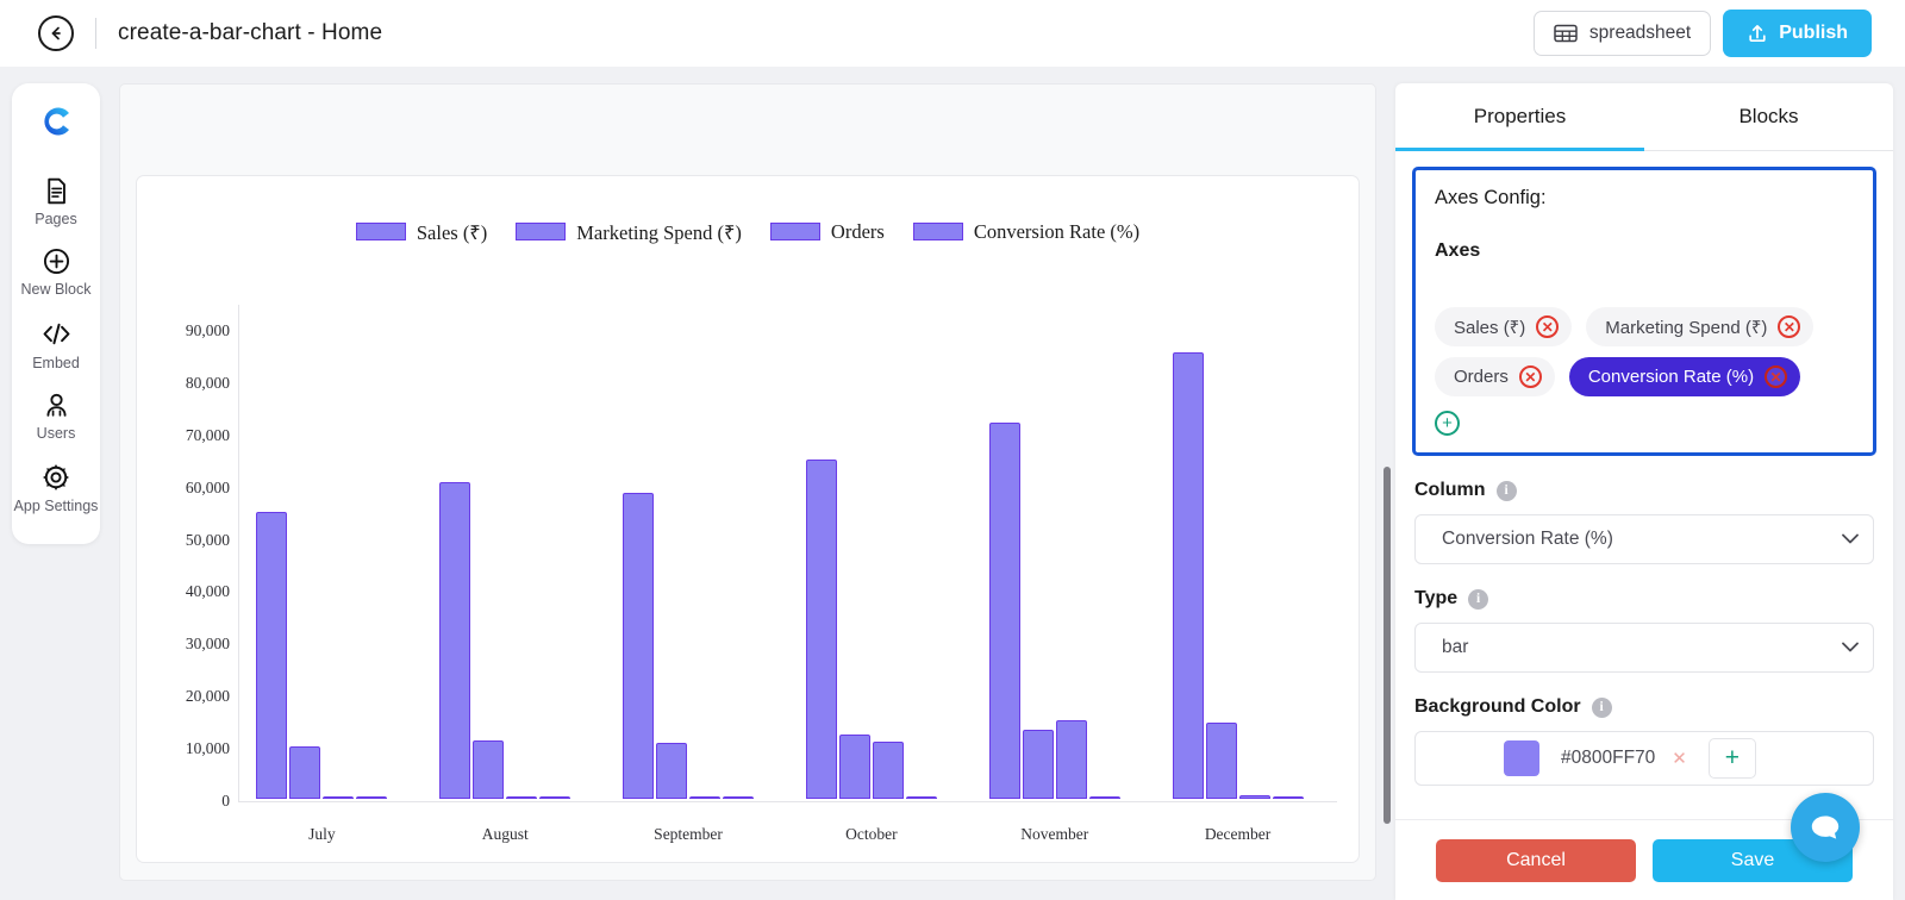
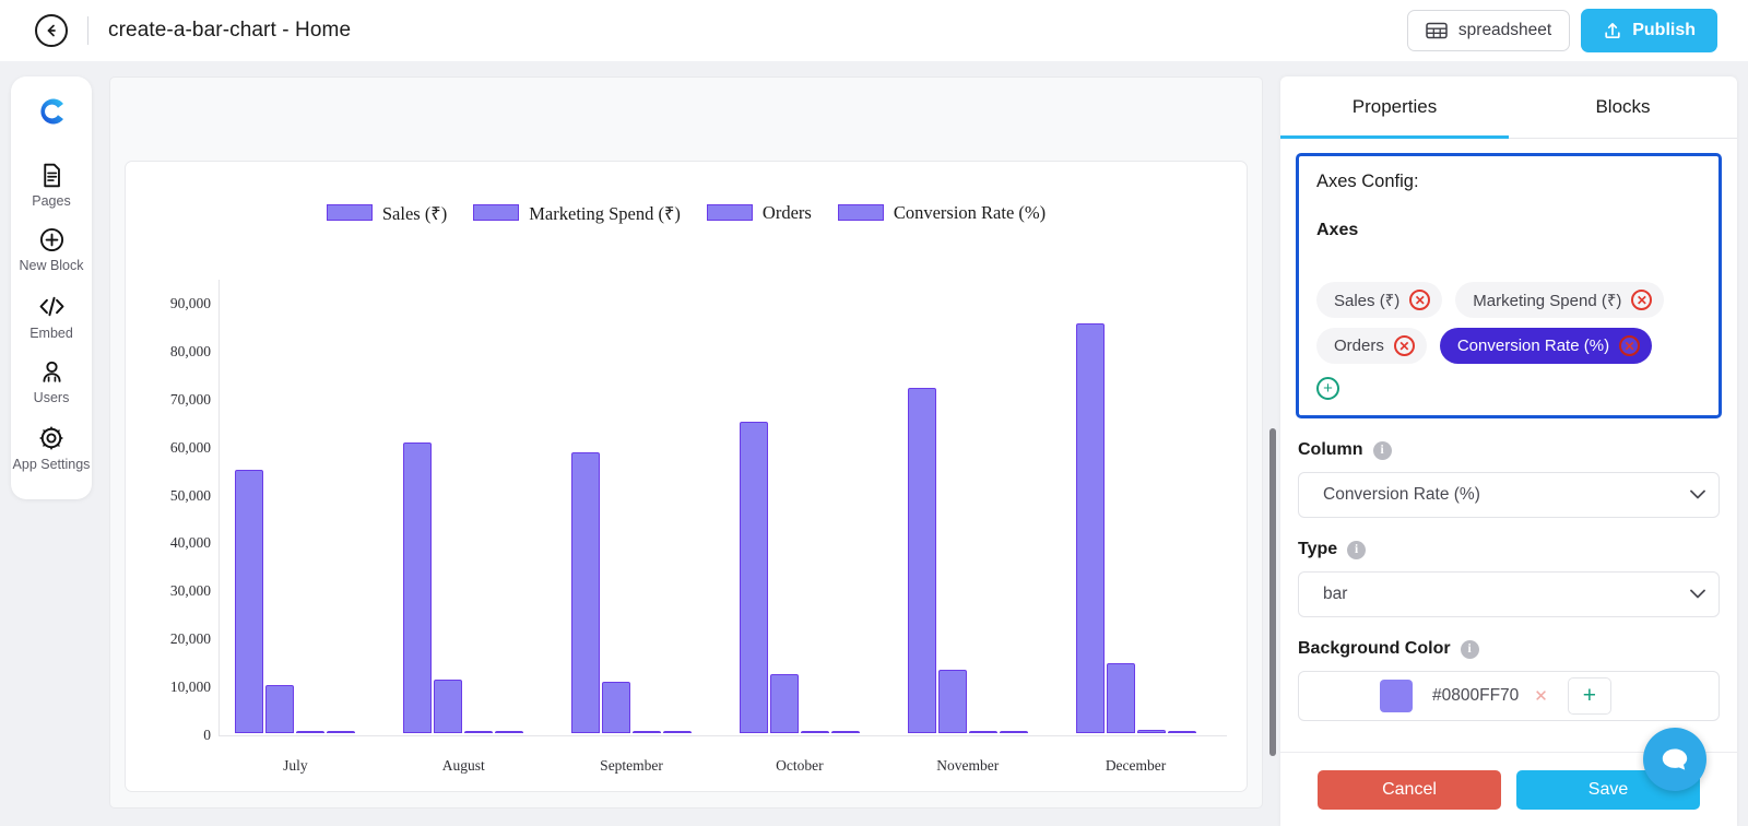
Orders/October: 11000 -> 1000
Orders/November: 15000 -> 1000
